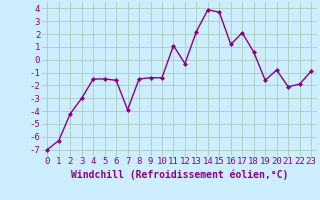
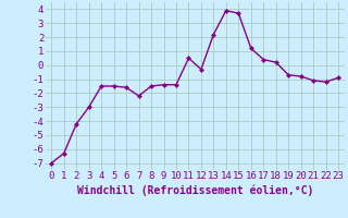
7: -3.9 -> -2.2
11: 1.1 -> 0.5
17: 2.1 -> 0.4
18: 0.6 -> 0.2
19: -1.6 -> -0.7
21: -2.1 -> -1.1
22: -1.9 -> -1.2
